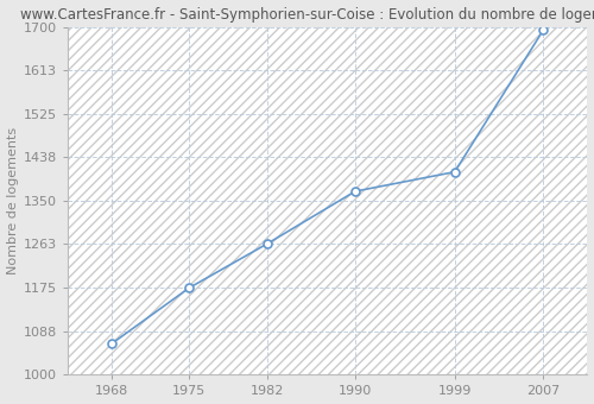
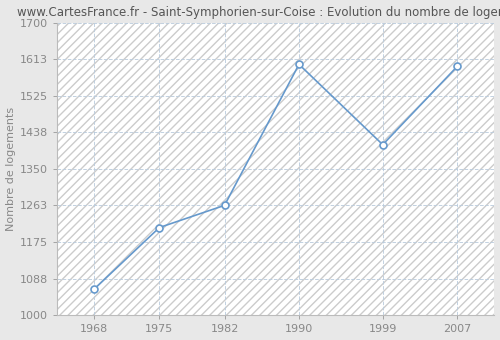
1975: 1175 -> 1210
1990: 1369 -> 1600
2007: 1693 -> 1595
